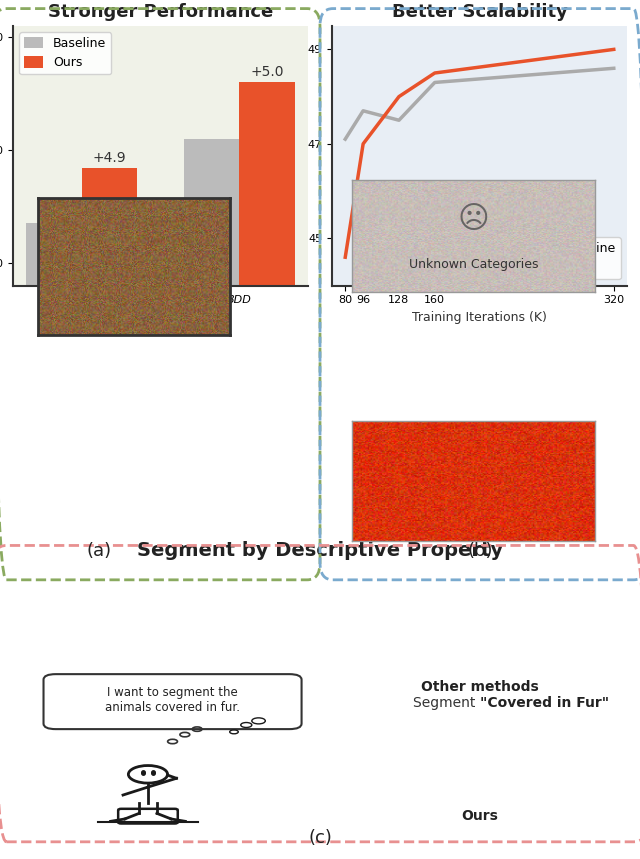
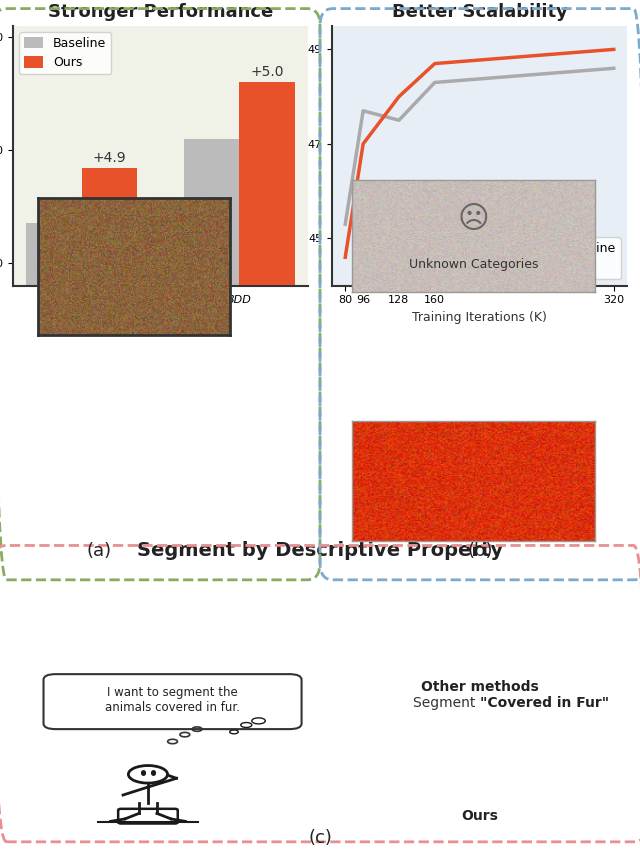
Better Scalability/Baseline/80: 47.1 -> 45.3
Better Scalability/Ours/160: 48.5 -> 48.7
